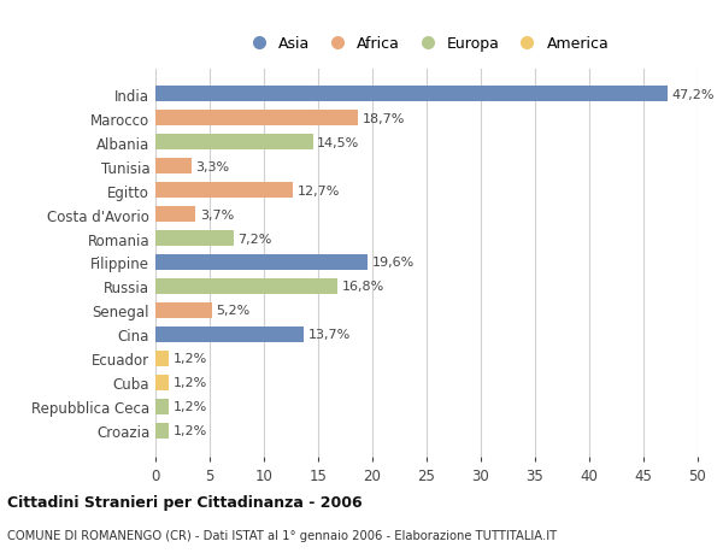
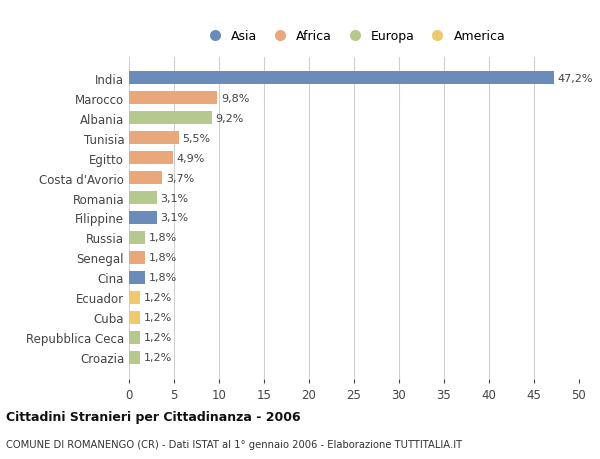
Marocco: 18,7% -> 9,8%
Albania: 14,5% -> 9,2%
Tunisia: 3,3% -> 5,5%
Egitto: 12,7% -> 4,9%
Romania: 7,2% -> 3,1%
Filippine: 19,6% -> 3,1%
Russia: 16,8% -> 1,8%
Senegal: 5,2% -> 1,8%
Cina: 13,7% -> 1,8%
